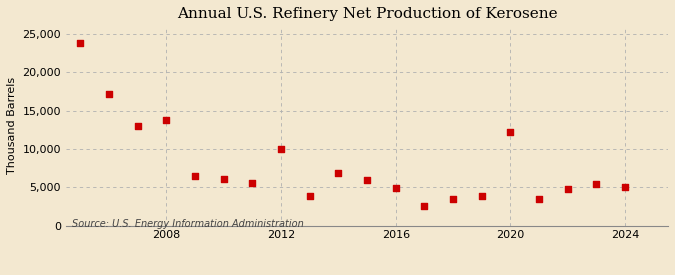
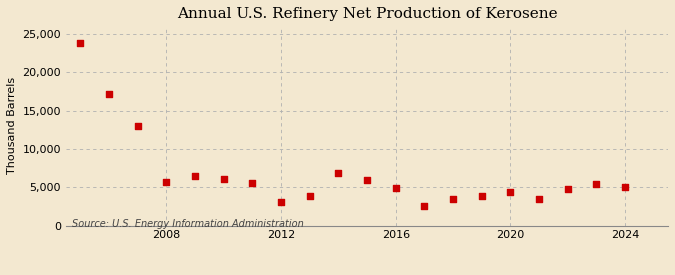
2008: 13,800 -> 5,700
2012: 10,000 -> 3,100
2020: 12,200 -> 4,400
